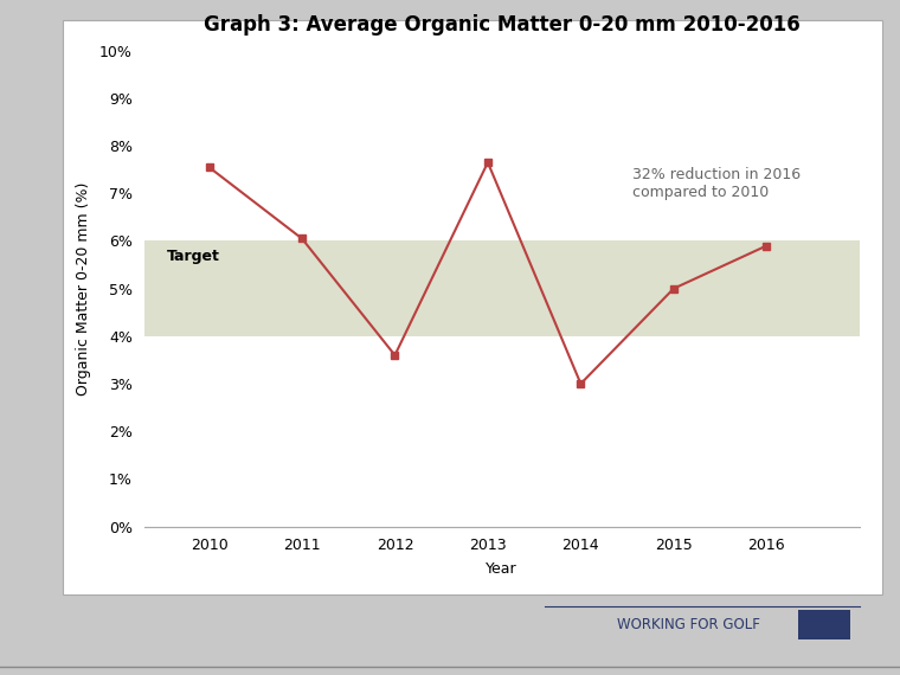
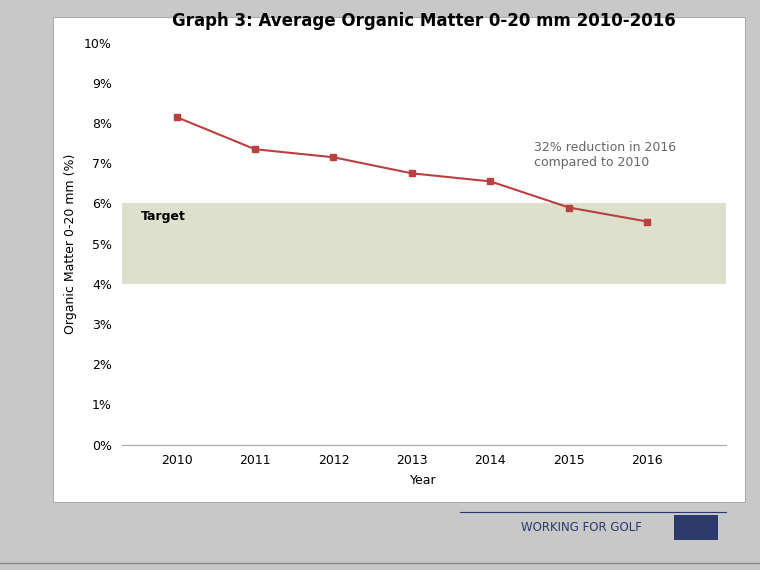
2010: 7.55% -> 8.15%
2011: 6.05% -> 7.35%
2012: 3.60% -> 7.15%
2013: 7.65% -> 6.75%
2014: 3.00% -> 6.55%
2015: 5.00% -> 5.90%
2016: 5.90% -> 5.55%
